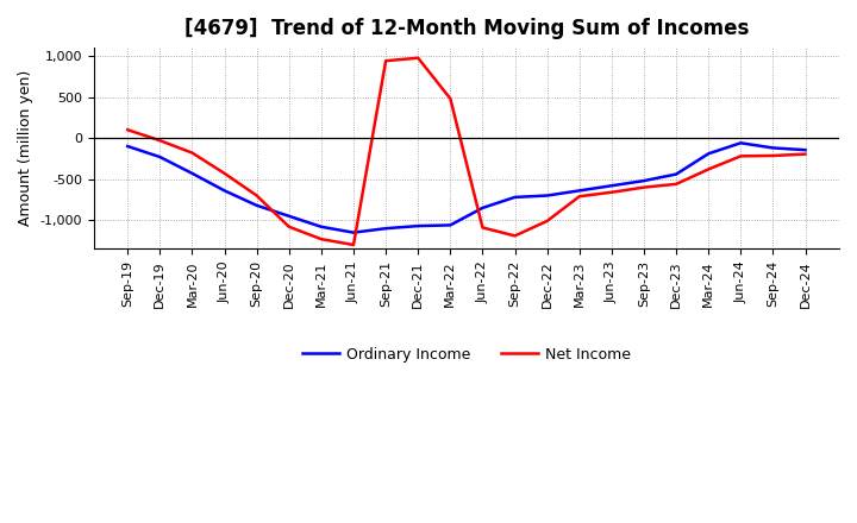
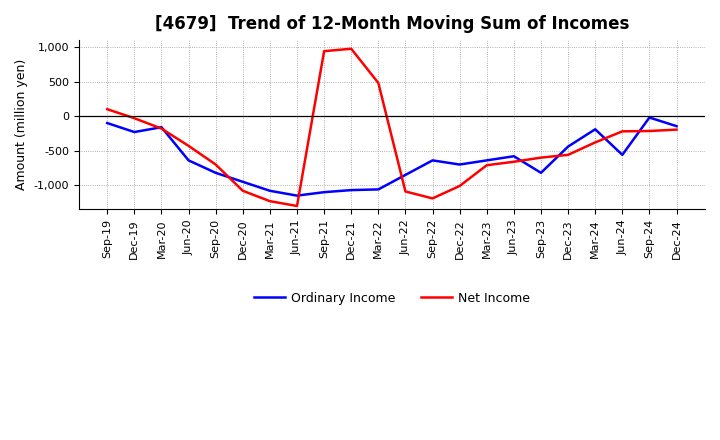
Ordinary Income/Mar-20: -430 -> -160
Ordinary Income/Sep-22: -720 -> -640
Ordinary Income/Sep-23: -520 -> -820
Ordinary Income/Jun-24: -60 -> -560
Ordinary Income/Sep-24: -120 -> -20
